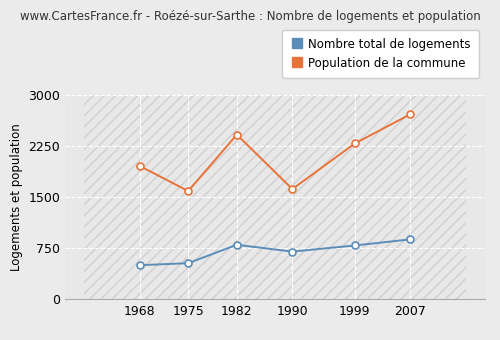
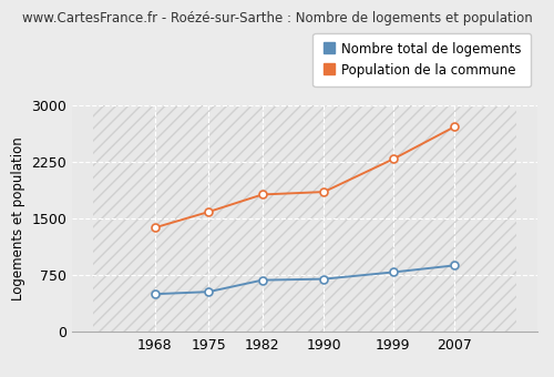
Population de la commune/1968: 1960 -> 1380
Nombre total de logements/1982: 800 -> 680
Population de la commune/1982: 2420 -> 1820
Population de la commune/1990: 1620 -> 1860
